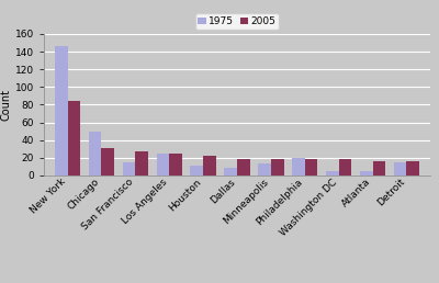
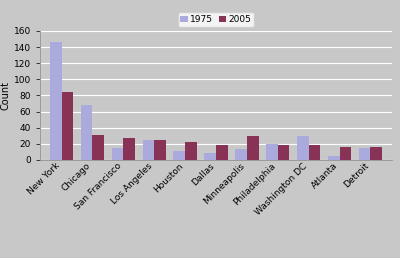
1975/Chicago: 50 -> 68
2005/Minneapolis: 18 -> 30
1975/Washington DC: 5 -> 30
